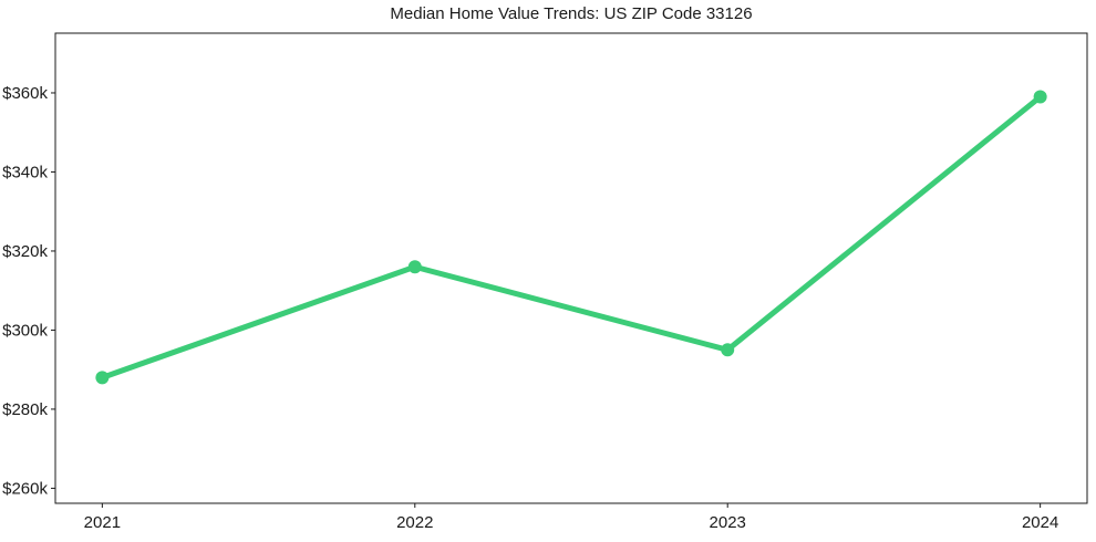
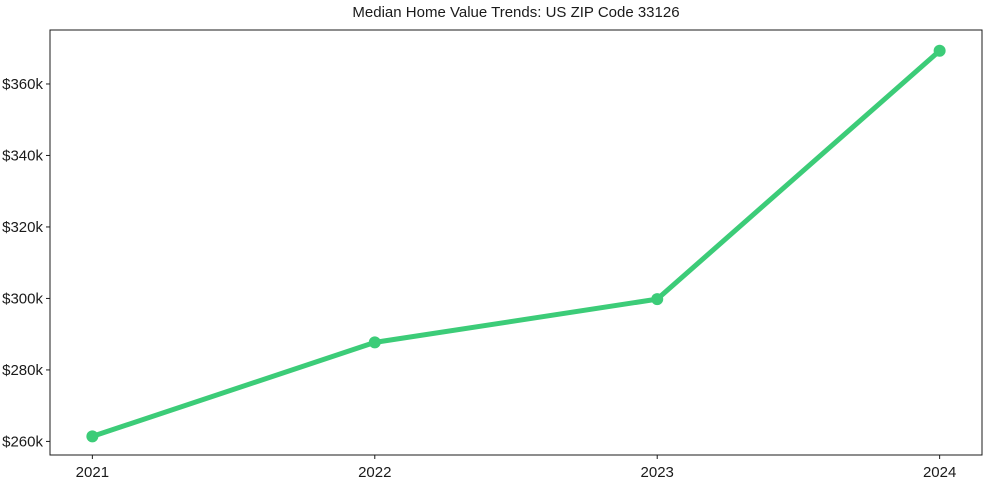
2021: $288k -> $261k
2022: $316k -> $288k
2023: $295k -> $300k
2024: $359k -> $369k
